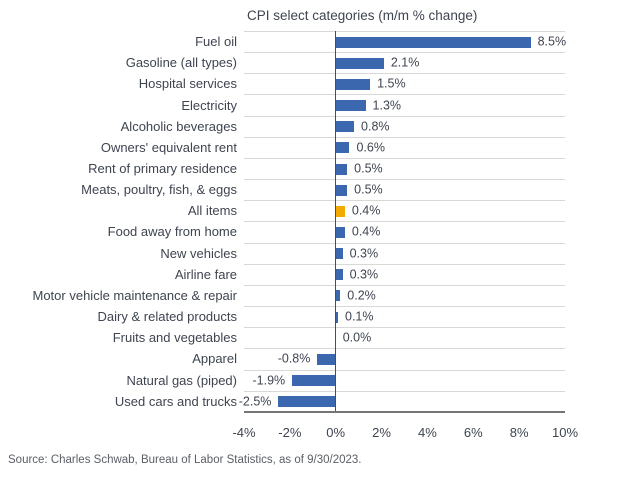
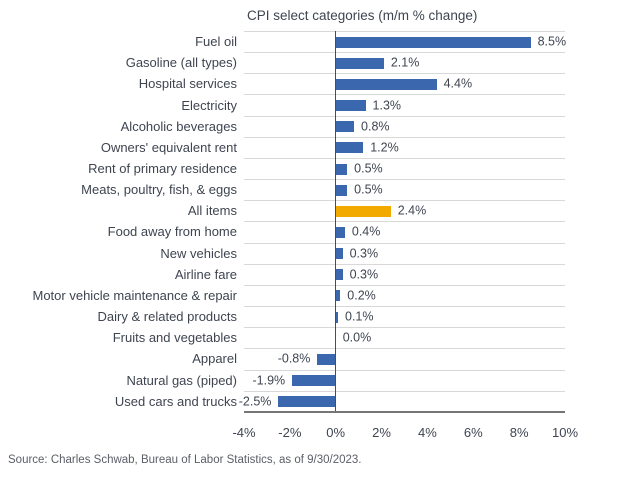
Hospital services: 1.5% -> 4.4%
Owners' equivalent rent: 0.6% -> 1.2%
All items: 0.4% -> 2.4%
